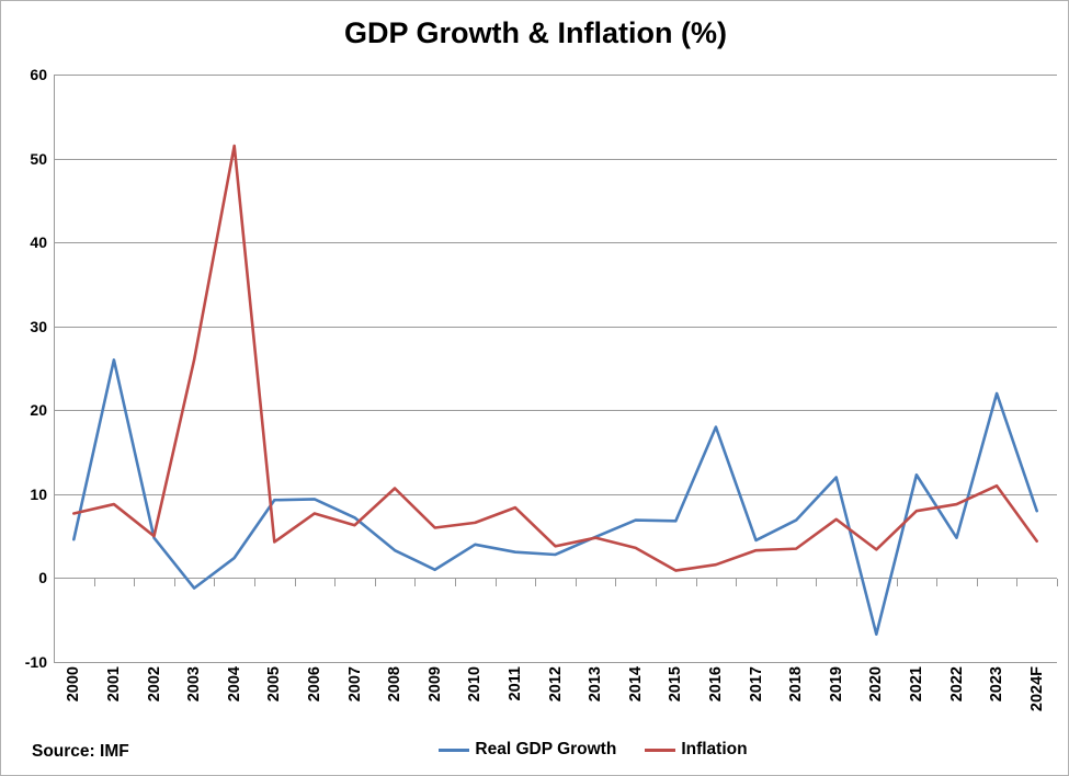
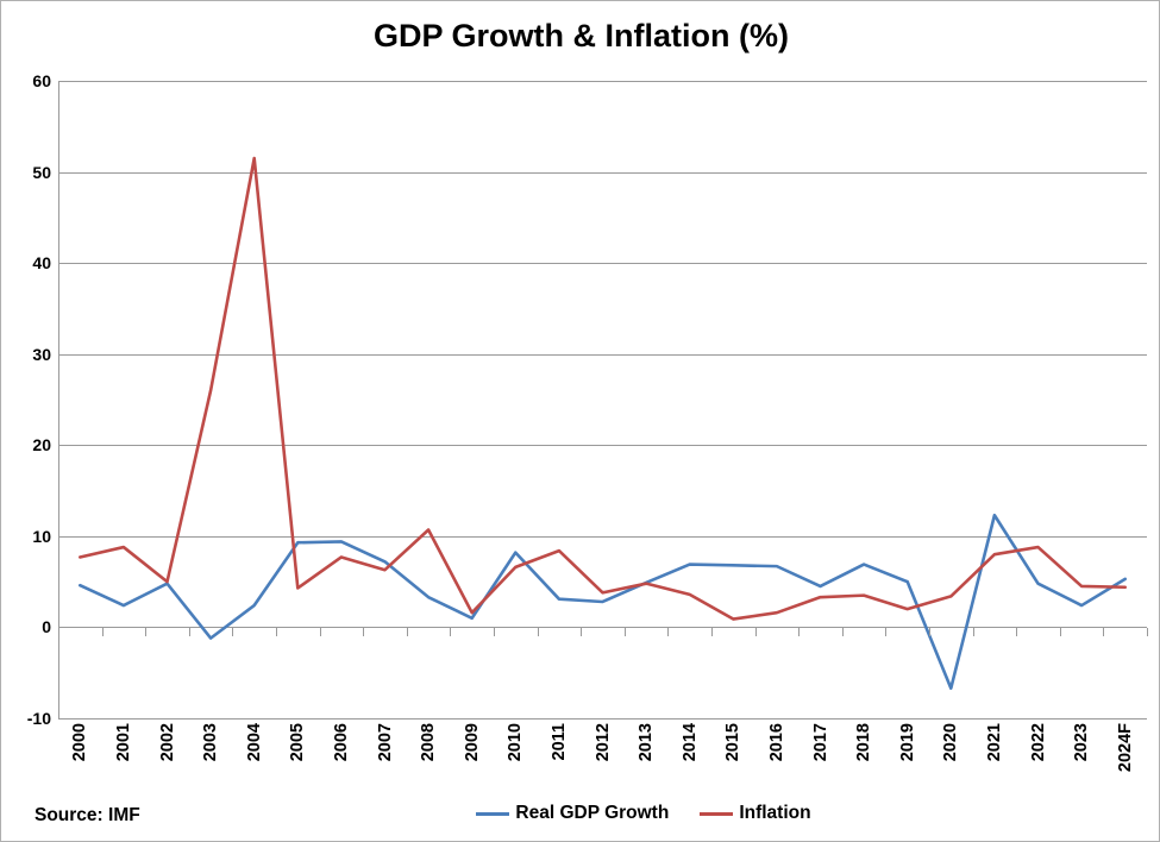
Real GDP Growth/2001: 26 -> 2
Inflation/2009: 6 -> 2
Real GDP Growth/2010: 4 -> 8
Real GDP Growth/2016: 18 -> 7
Real GDP Growth/2019: 12 -> 5
Inflation/2019: 7 -> 2
Real GDP Growth/2023: 22 -> 2
Inflation/2023: 11 -> 4
Real GDP Growth/2024F: 8 -> 5
